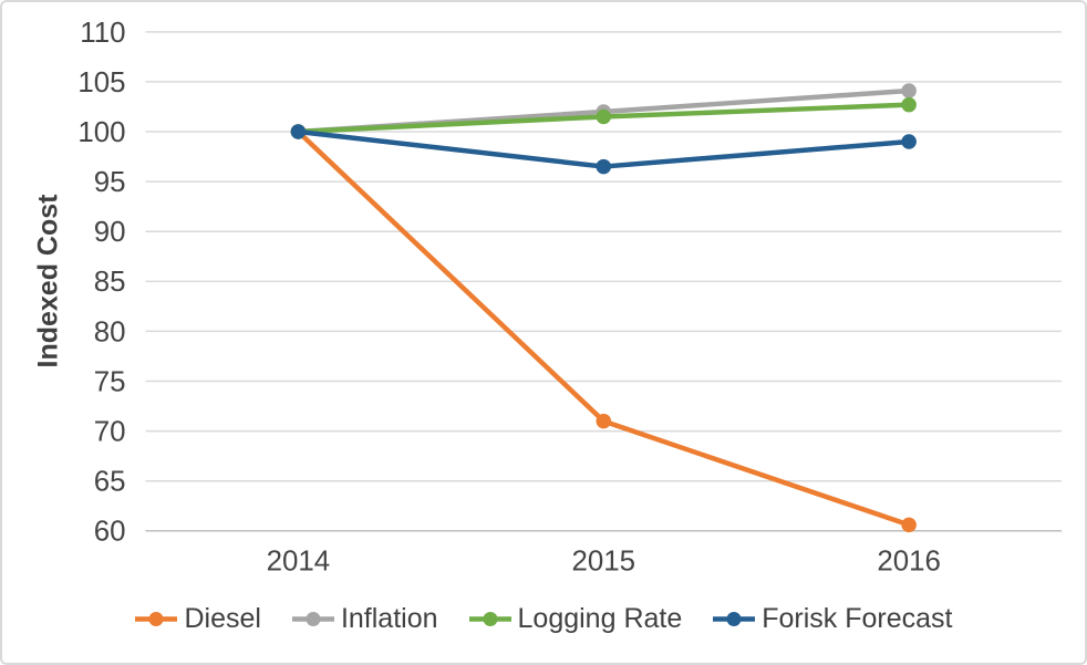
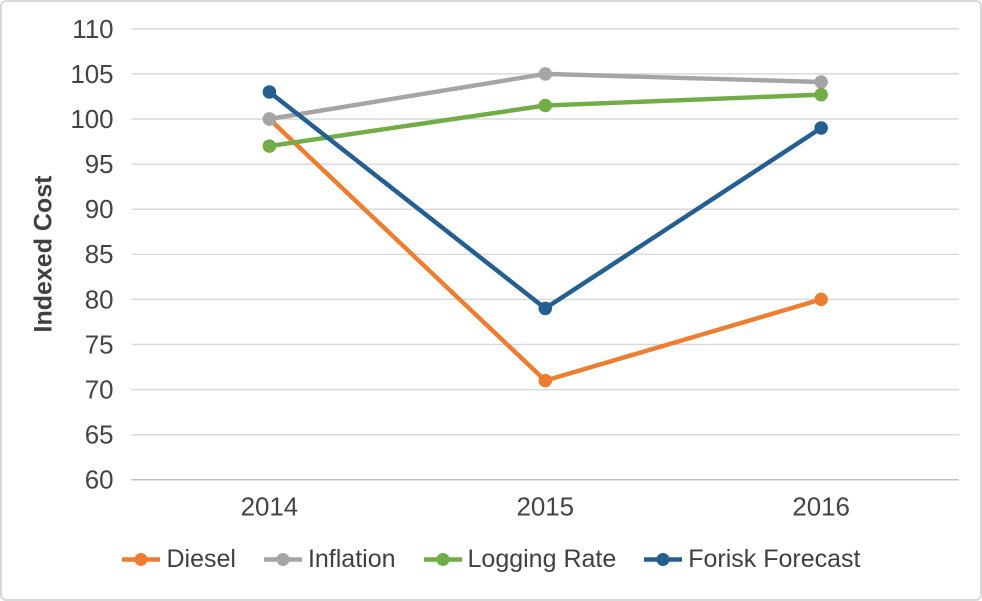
Logging Rate/2014: 100 -> 97
Forisk Forecast/2014: 100 -> 103
Inflation/2015: 102 -> 105
Forisk Forecast/2015: 96 -> 79
Diesel/2016: 61 -> 80
